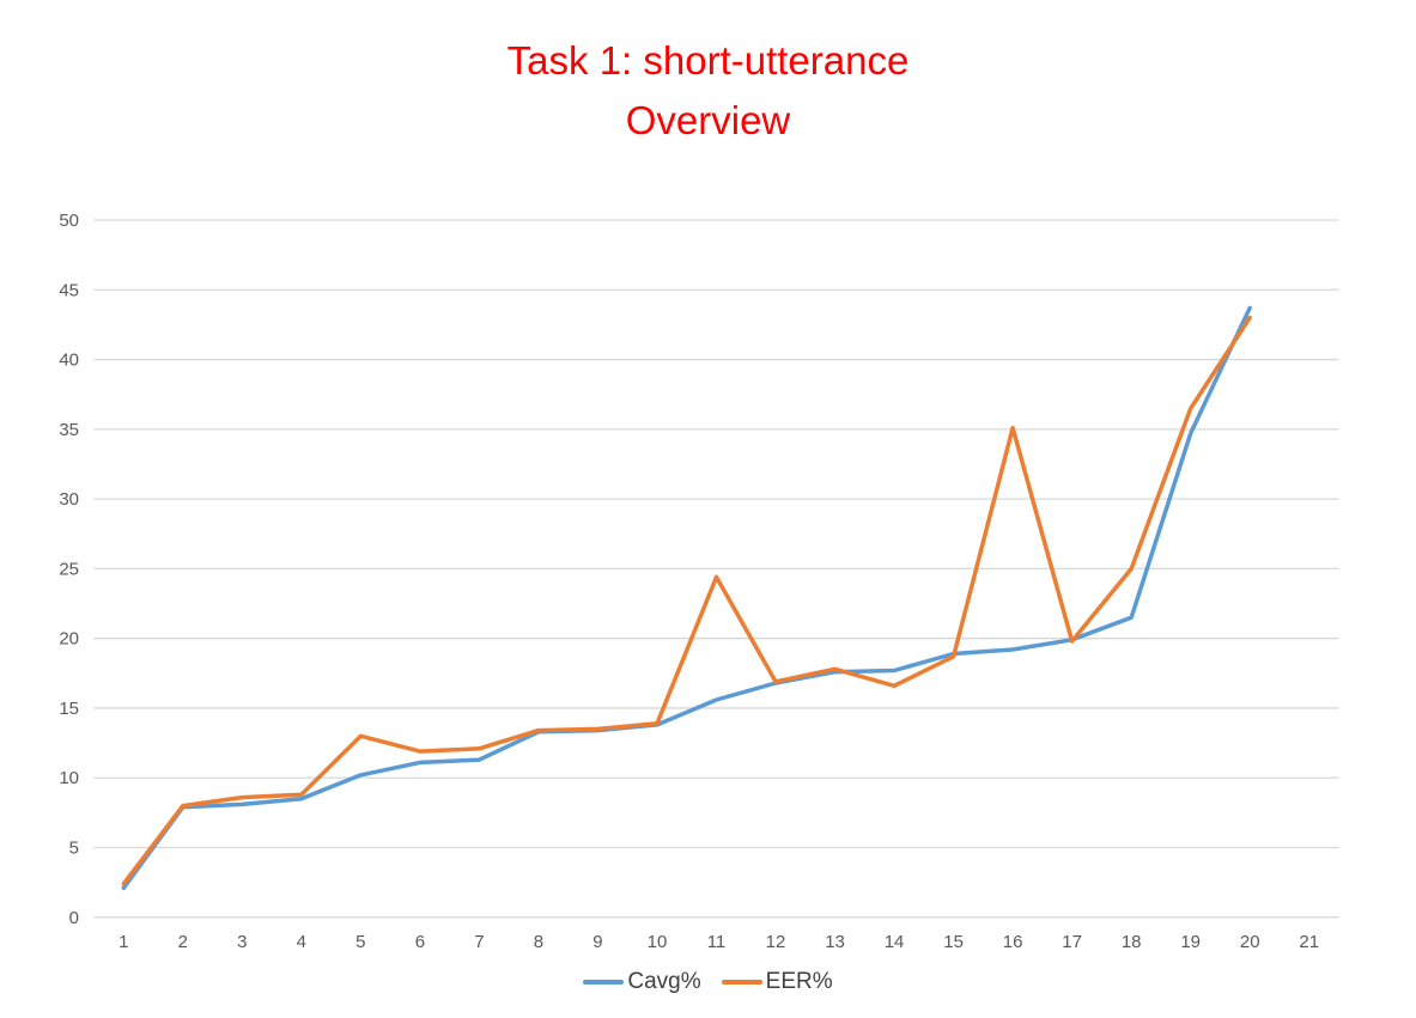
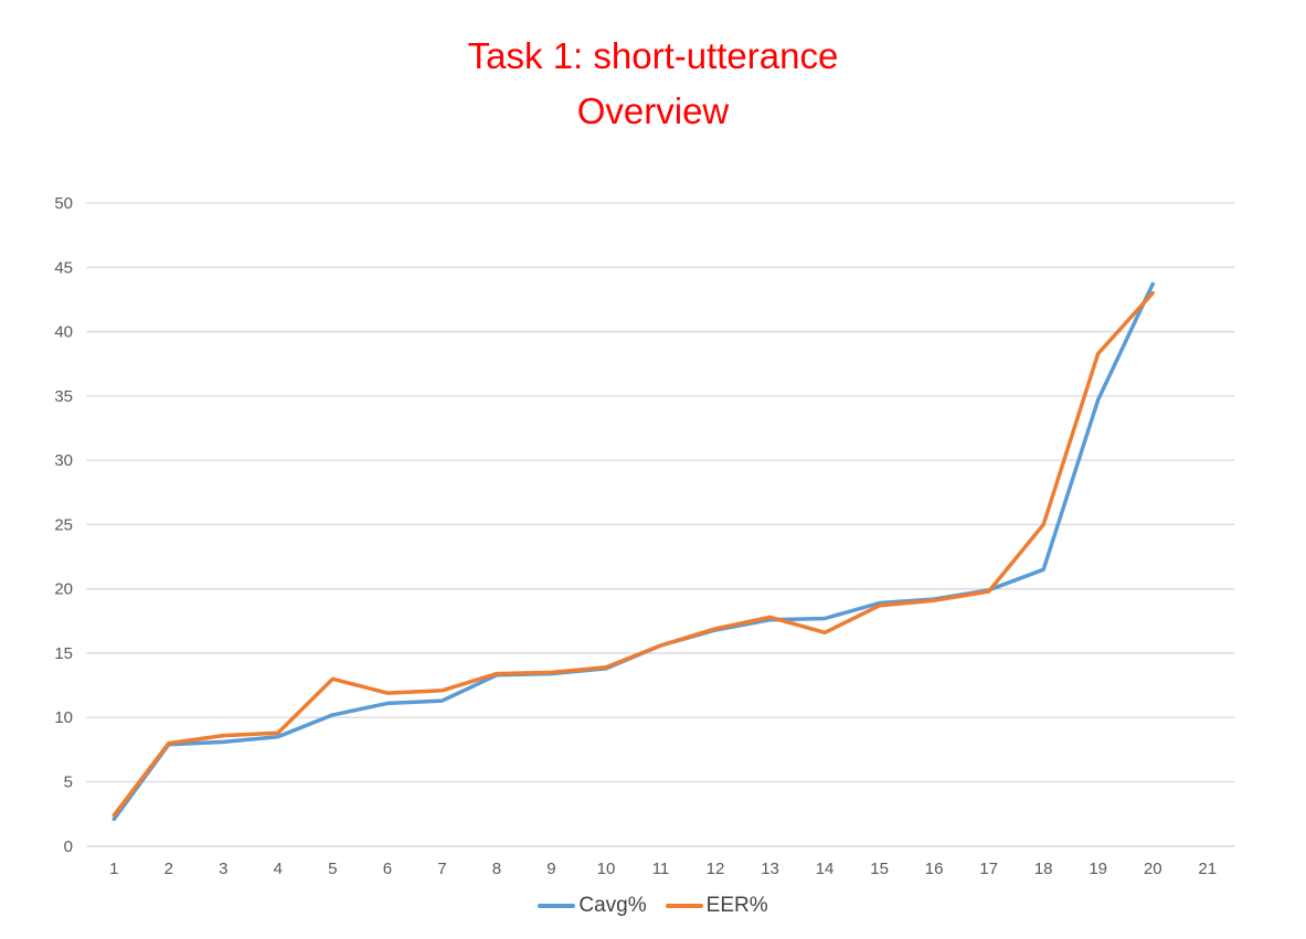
EER%/11: 24.4 -> 15.6
EER%/16: 35.1 -> 19.1
EER%/19: 36.5 -> 38.3
